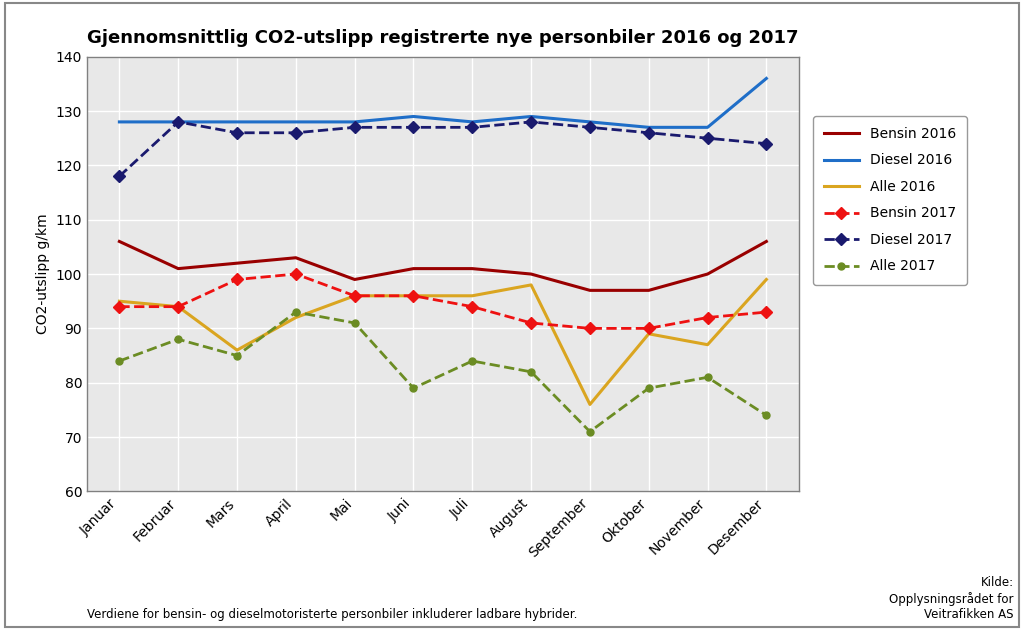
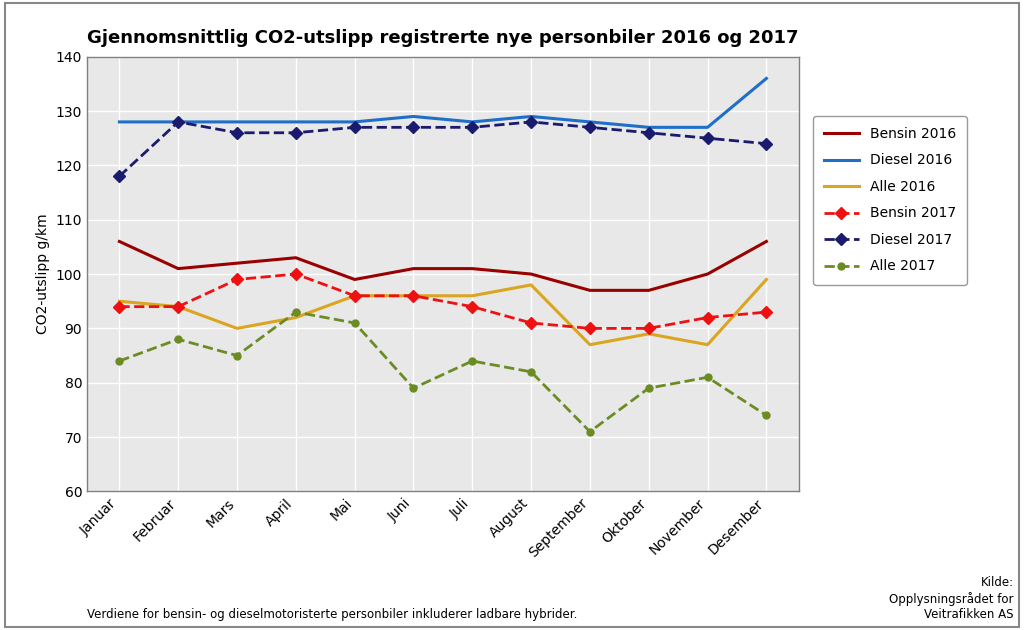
Alle 2016/Mars: 86 -> 90
Alle 2016/September: 76 -> 87
